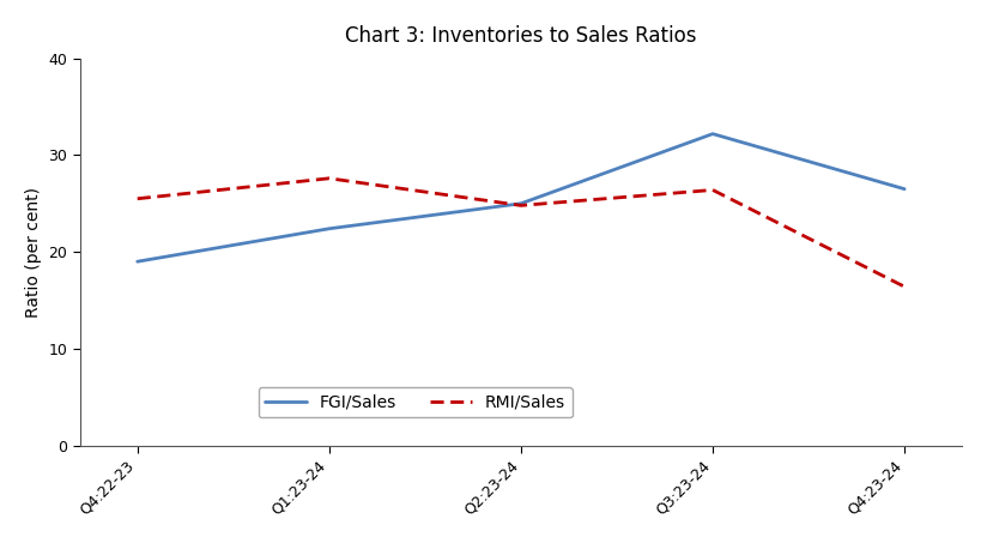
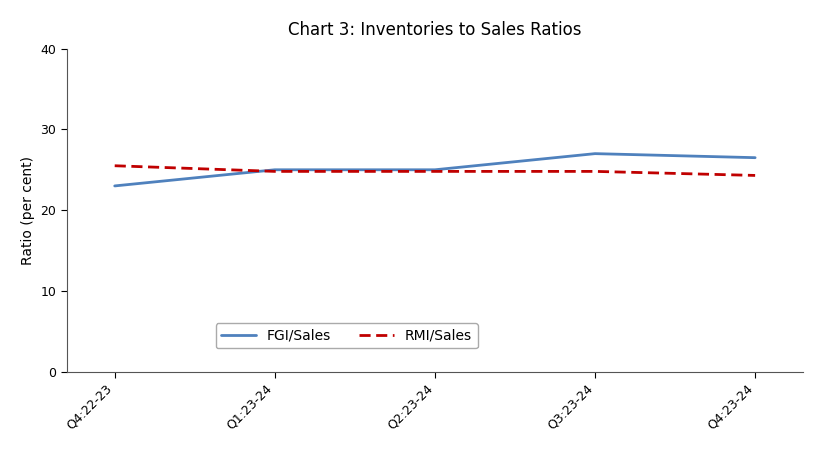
FGI/Sales/Q4:22-23: 19.0 -> 23.0
FGI/Sales/Q1:23-24: 22.4 -> 25.0
RMI/Sales/Q1:23-24: 27.6 -> 24.8
FGI/Sales/Q3:23-24: 32.2 -> 27.0
RMI/Sales/Q3:23-24: 26.4 -> 24.8
RMI/Sales/Q4:23-24: 16.4 -> 24.3
